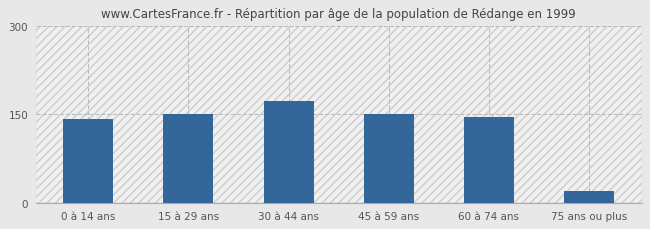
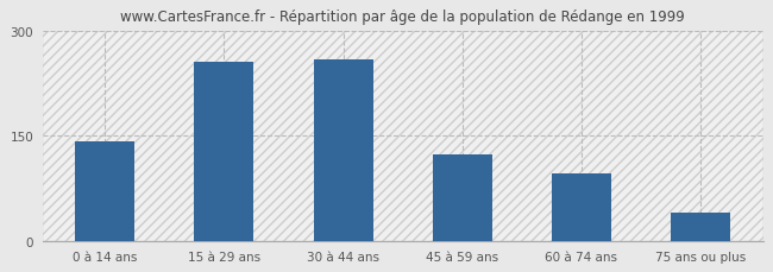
15 à 29 ans: 150 -> 256
30 à 44 ans: 172 -> 258
45 à 59 ans: 151 -> 124
60 à 74 ans: 145 -> 96
75 ans ou plus: 20 -> 40
